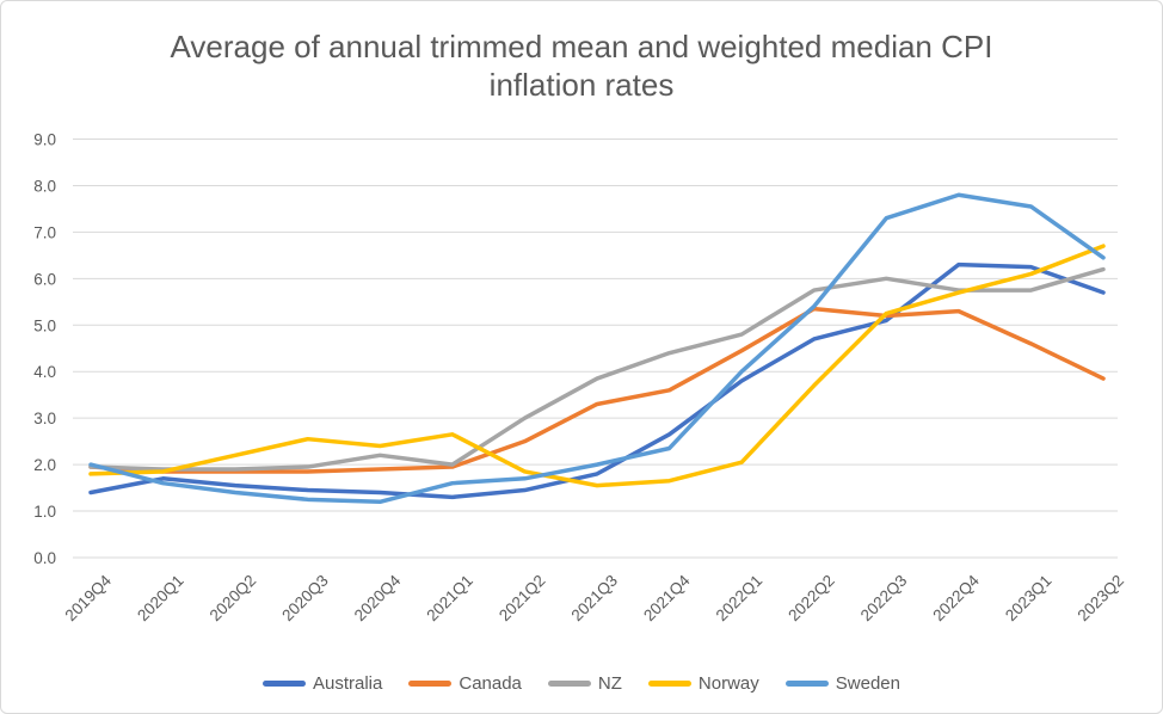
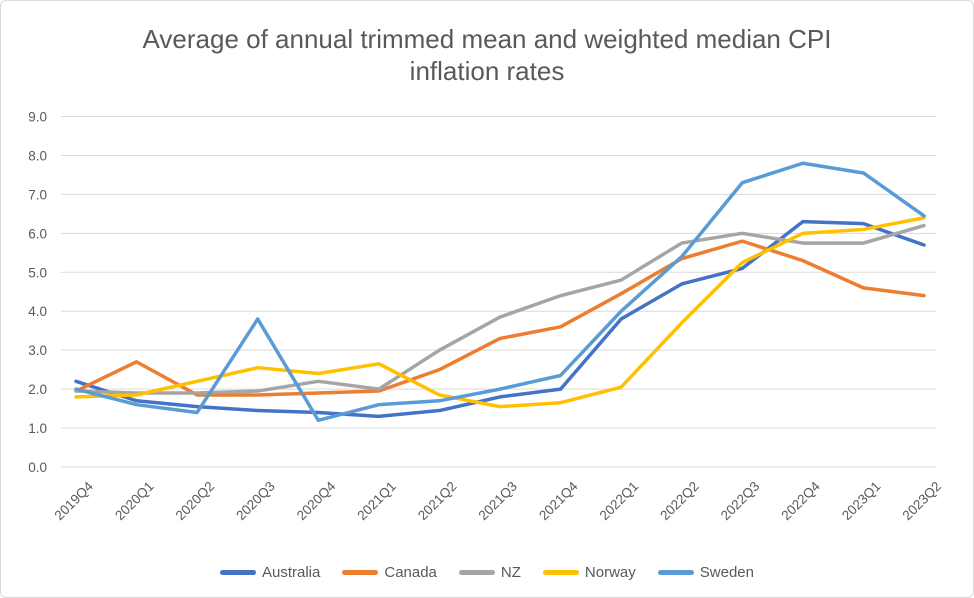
Australia/2019Q4: 1.4 -> 2.2
Canada/2020Q1: 1.9 -> 2.7
Sweden/2020Q3: 1.2 -> 3.8
Australia/2021Q4: 2.6 -> 2.0
Canada/2022Q3: 5.2 -> 5.8
Norway/2022Q4: 5.7 -> 6.0
Canada/2023Q2: 3.9 -> 4.4
Norway/2023Q2: 6.7 -> 6.4
